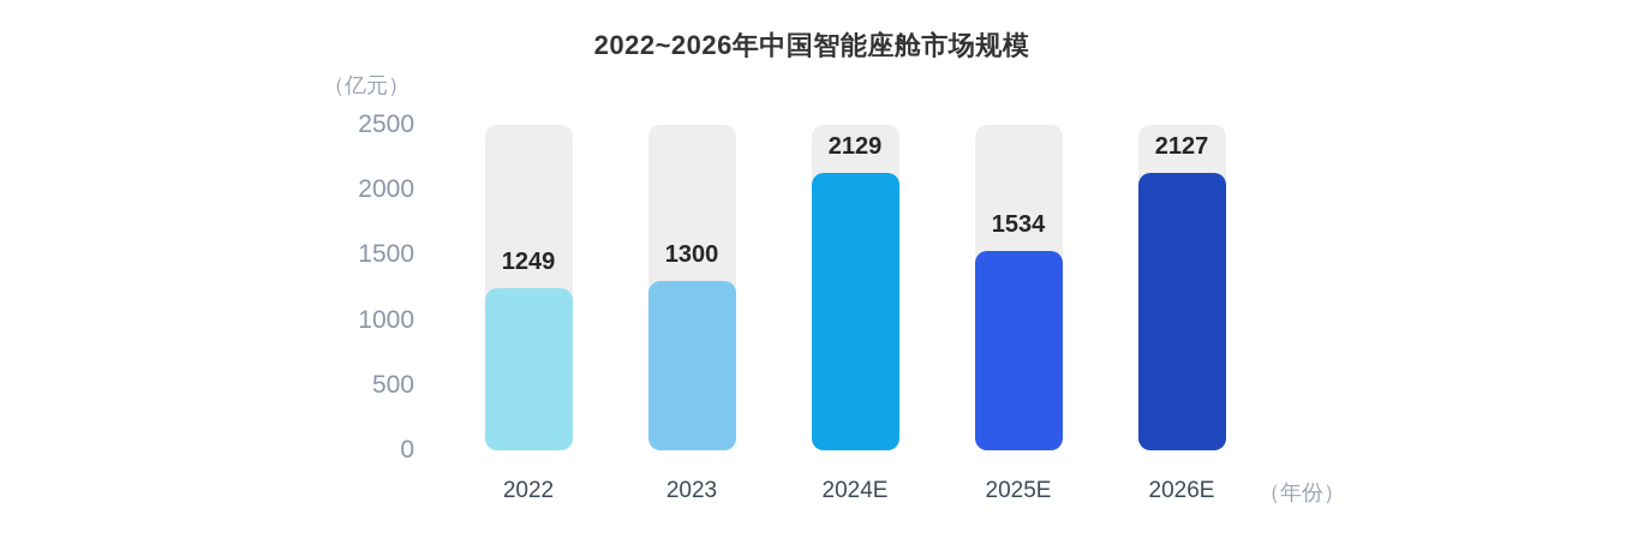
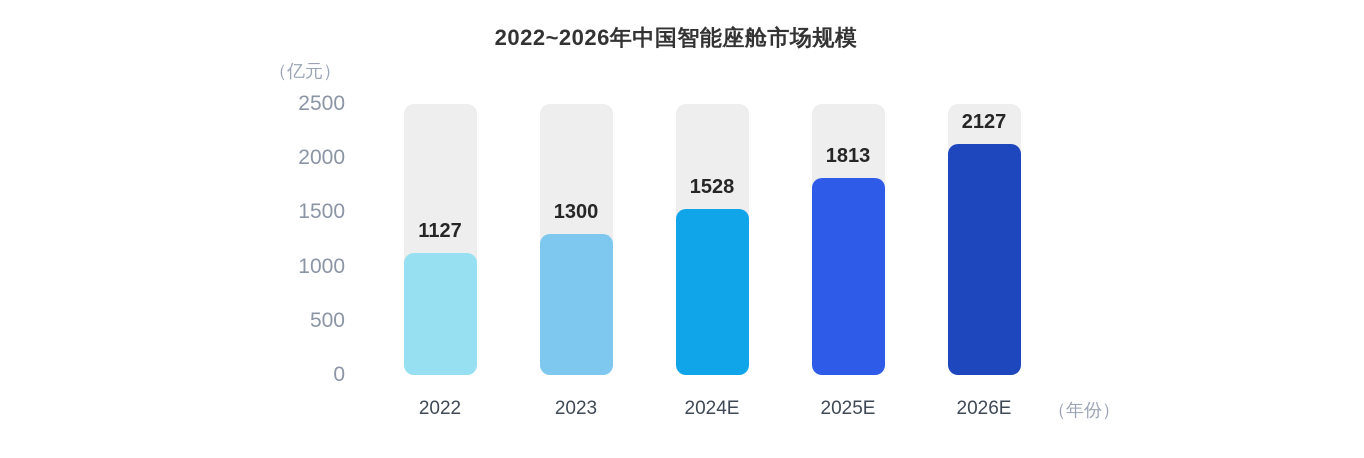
2022: 1249 -> 1127
2024E: 2129 -> 1528
2025E: 1534 -> 1813
